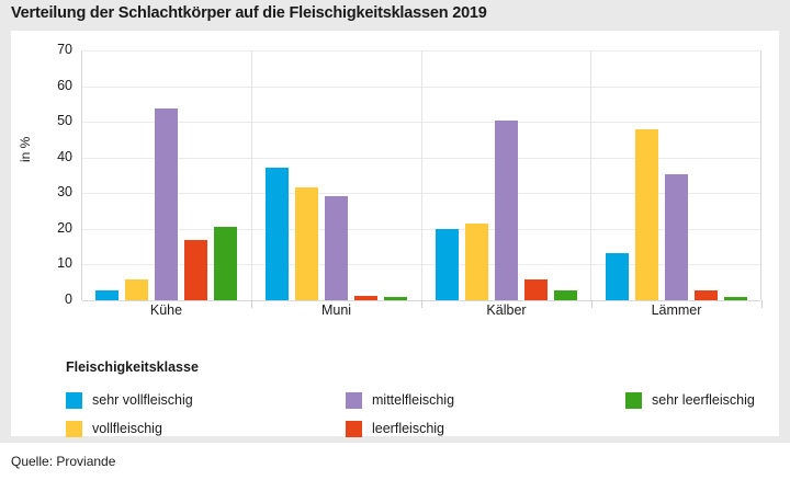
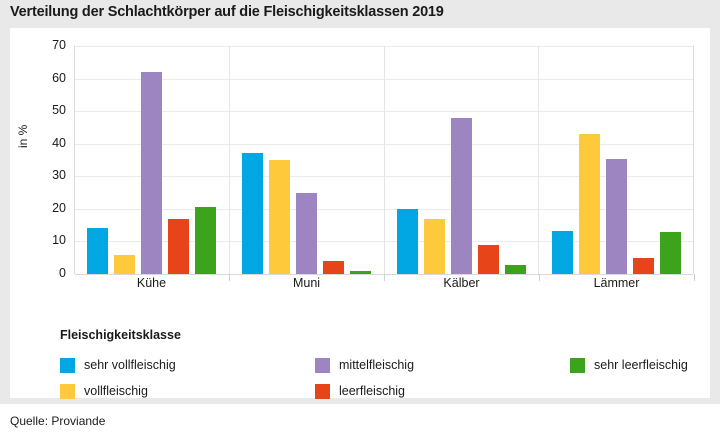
sehr vollfleischig/Kühe: 3 -> 14
mittelfleischig/Kühe: 54 -> 62
vollfleischig/Muni: 32 -> 35
mittelfleischig/Muni: 29 -> 25
leerfleischig/Muni: 1 -> 4
vollfleischig/Kälber: 21 -> 17
mittelfleischig/Kälber: 50 -> 48
leerfleischig/Kälber: 6 -> 9
vollfleischig/Lämmer: 48 -> 43
leerfleischig/Lämmer: 3 -> 5
sehr leerfleischig/Lämmer: 1 -> 13
